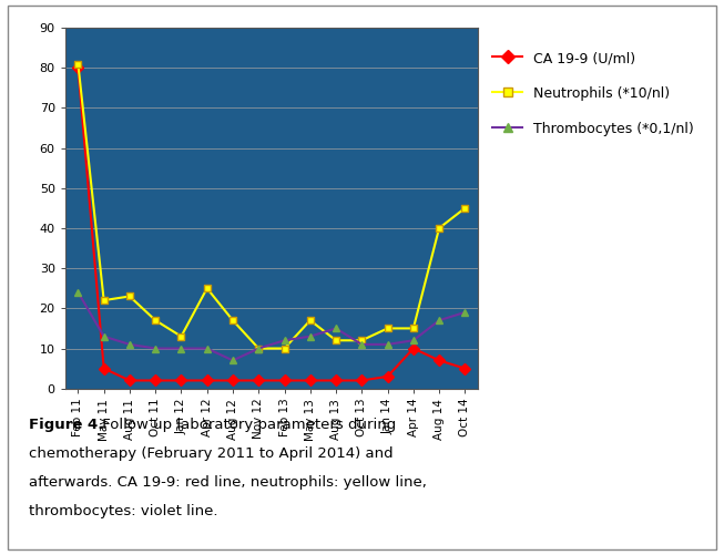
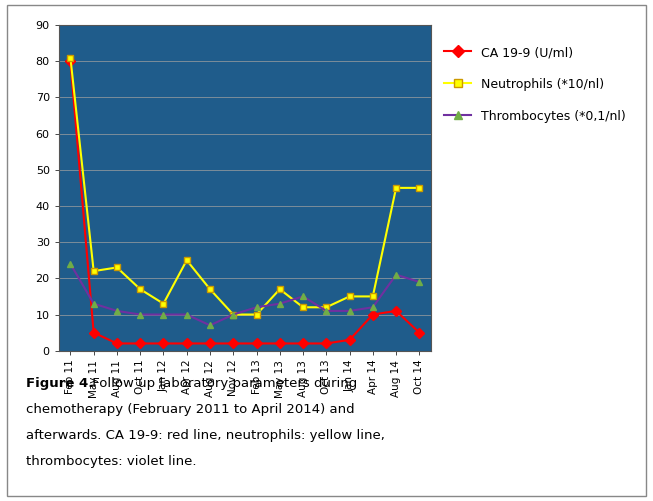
CA 19-9 (U/ml)/Aug 14: 7 -> 11
Neutrophils (*10/nl)/Aug 14: 40 -> 45
Thrombocytes (*0,1/nl)/Aug 14: 17 -> 21
